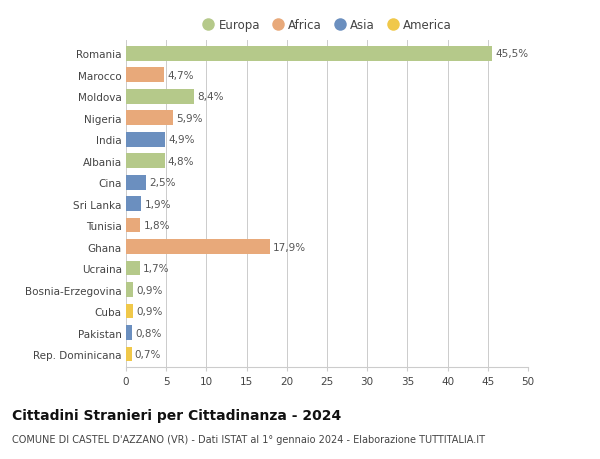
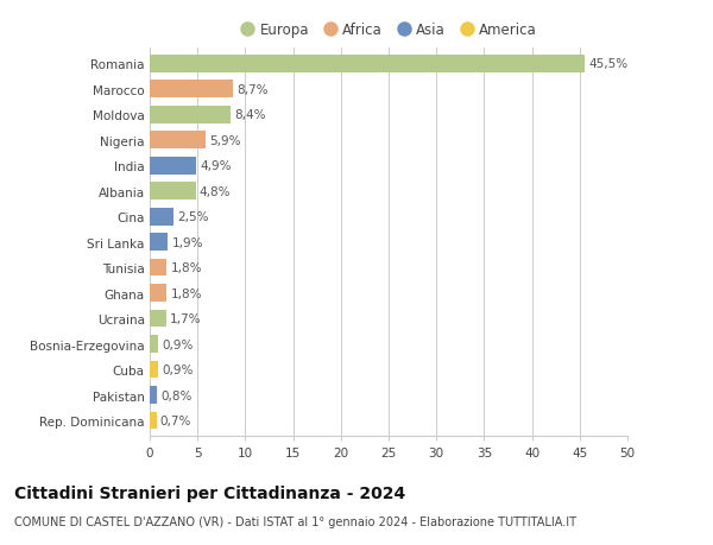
Marocco: 4,7% -> 8,7%
Ghana: 17,9% -> 1,8%
